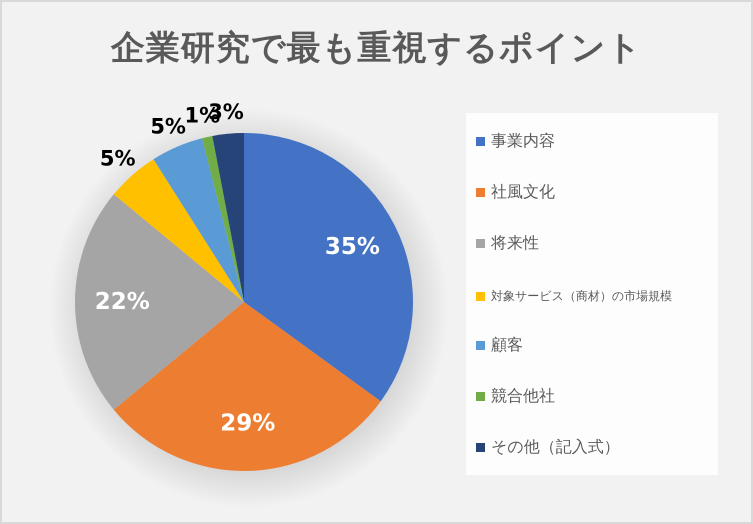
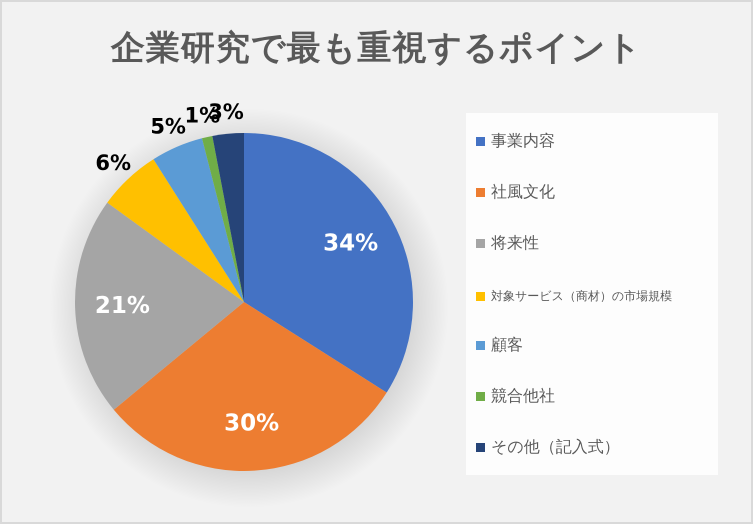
事業内容: 35% -> 34%
社風文化: 29% -> 30%
将来性: 22% -> 21%
対象サービス（商材）の市場規模: 5% -> 6%
